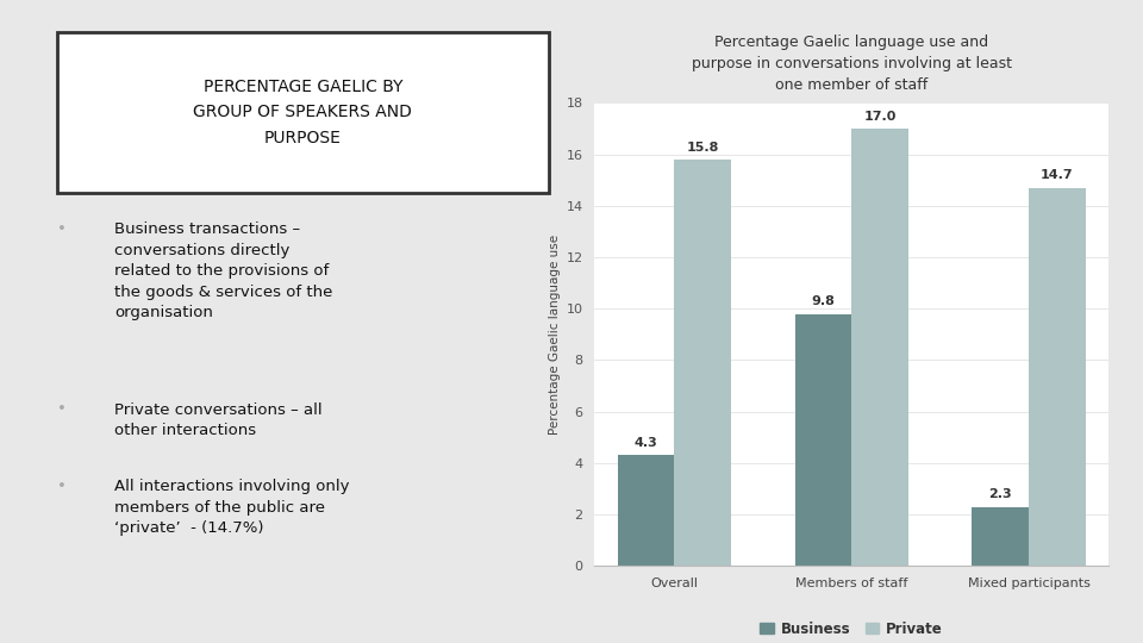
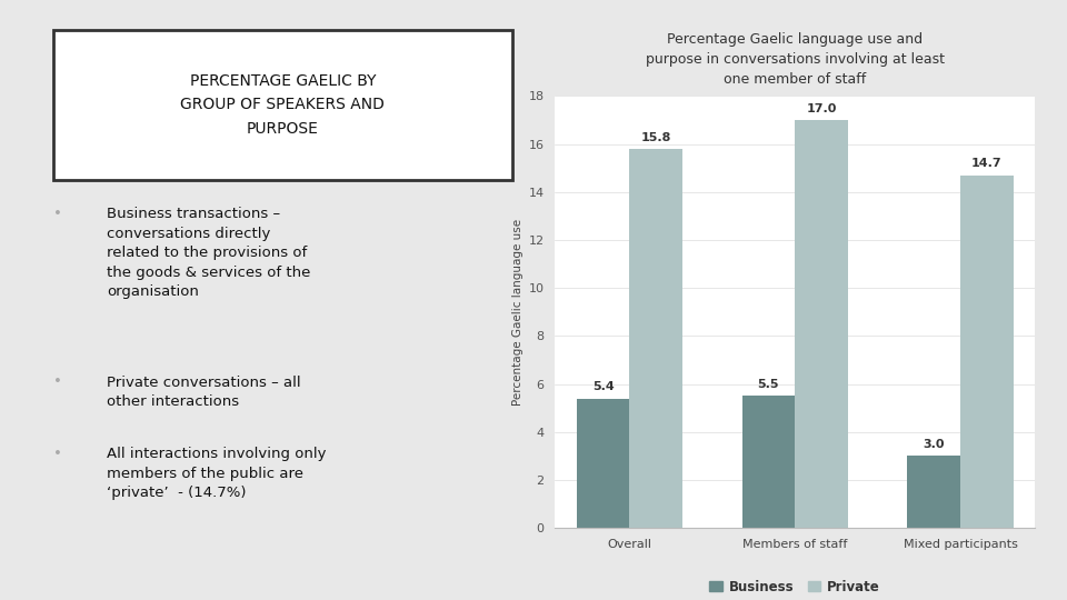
Business/Overall: 4.3 -> 5.4
Business/Members of staff: 9.8 -> 5.5
Business/Mixed participants: 2.3 -> 3.0
